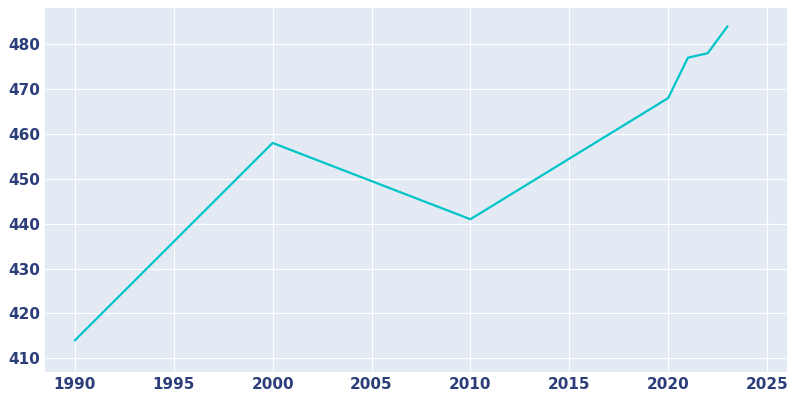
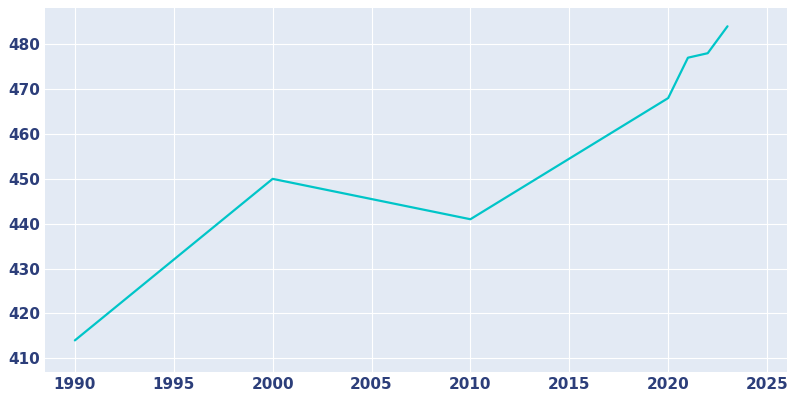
2000: 458 -> 450
